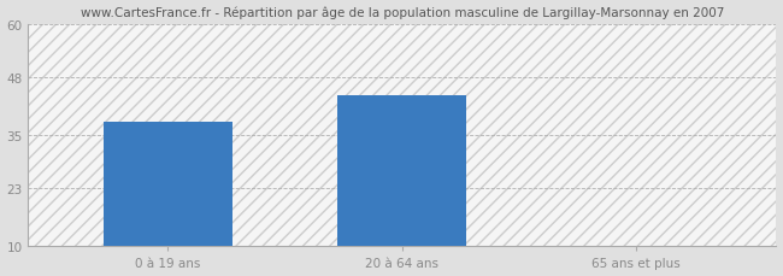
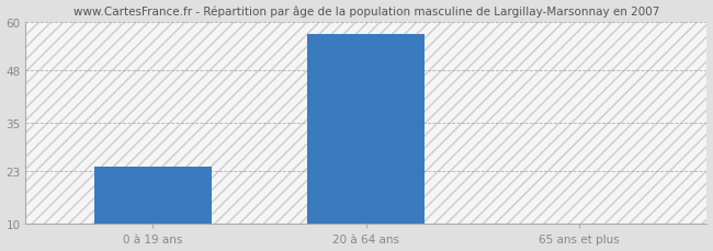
0 à 19 ans: 38 -> 24
20 à 64 ans: 44 -> 57
